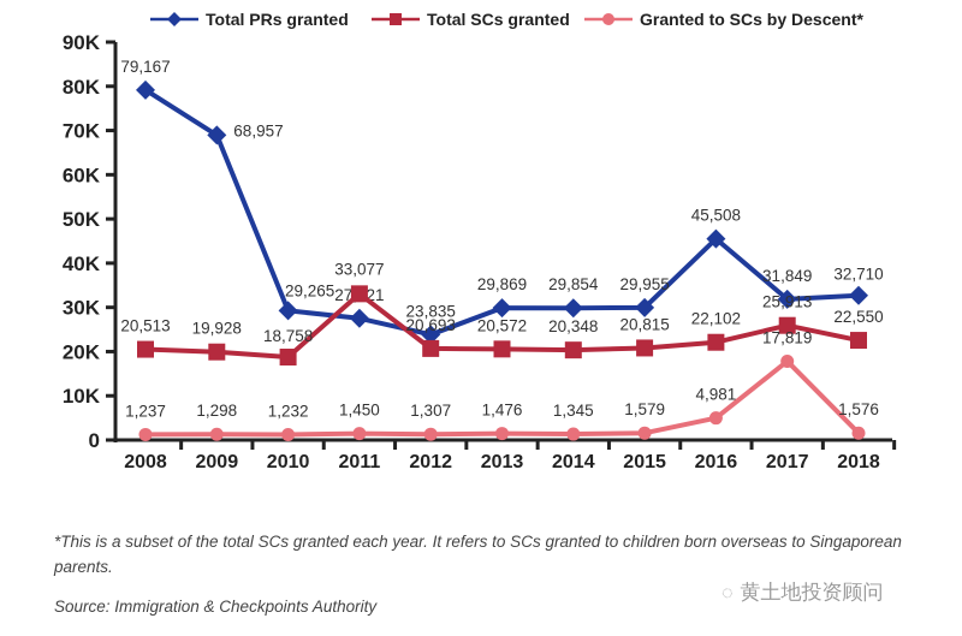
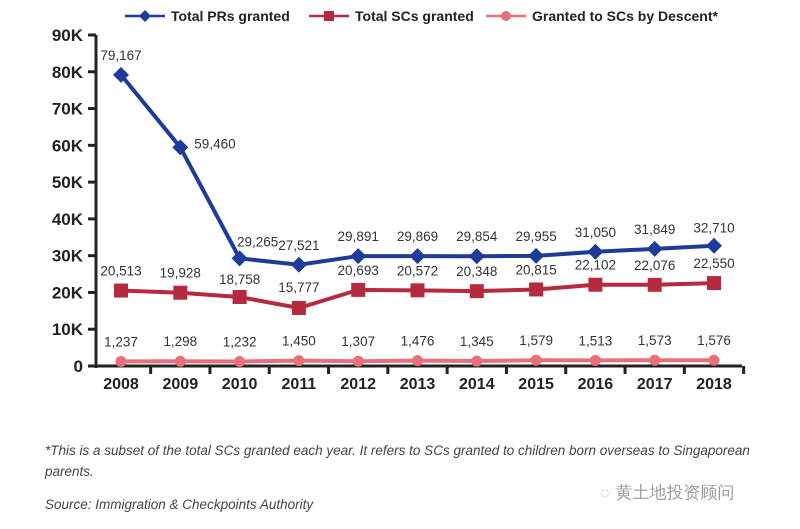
Total PRs granted/2009: 68,957 -> 59,460
Total SCs granted/2011: 33,077 -> 15,777
Total PRs granted/2012: 23,835 -> 29,891
Total PRs granted/2016: 45,508 -> 31,050
Granted to SCs by Descent*/2016: 4,981 -> 1,513
Total SCs granted/2017: 25,913 -> 22,076
Granted to SCs by Descent*/2017: 17,819 -> 1,573
